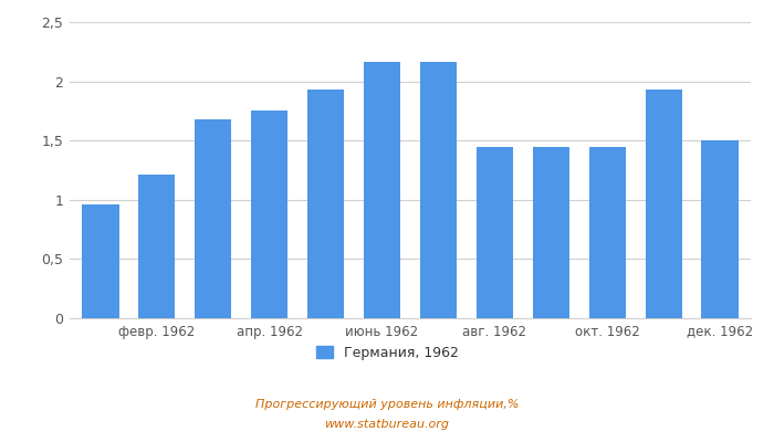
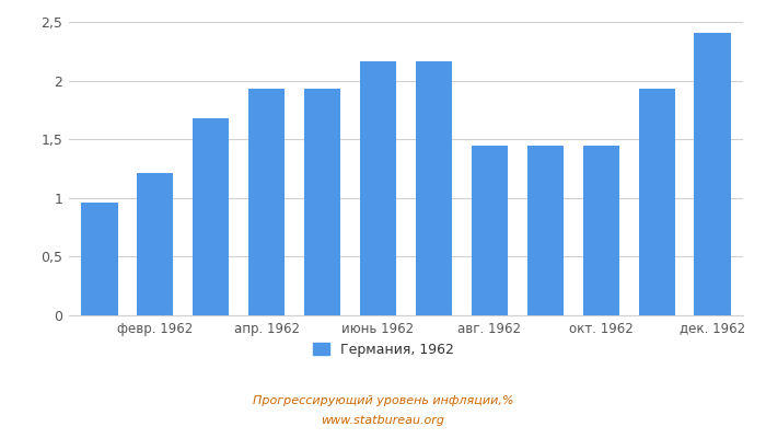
апр. 1962: 1,75 -> 1,93
дек. 1962: 1,50 -> 2,41
